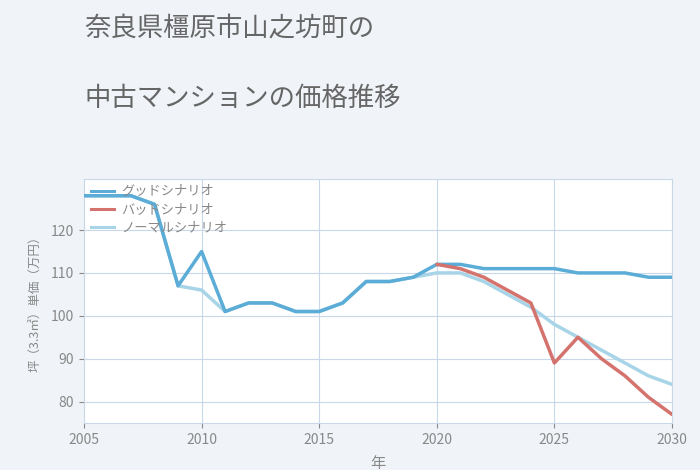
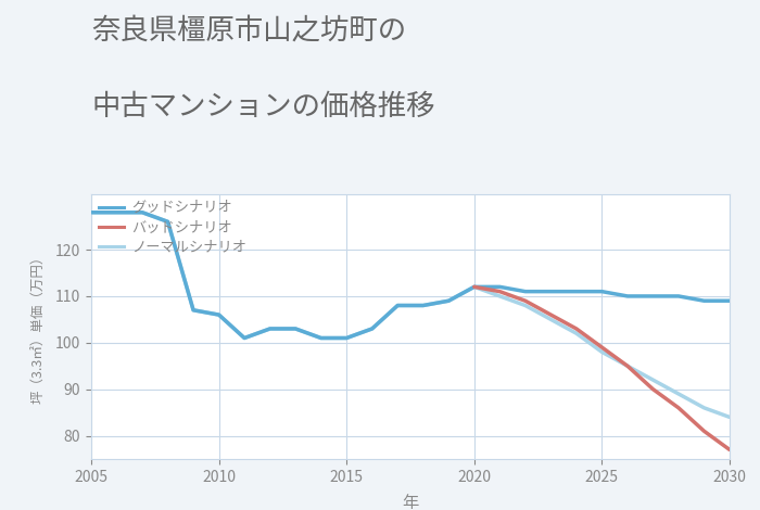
グッドシナリオ/2010: 115 -> 106
ノーマルシナリオ/2020: 110 -> 112
バッドシナリオ/2025: 89 -> 99
